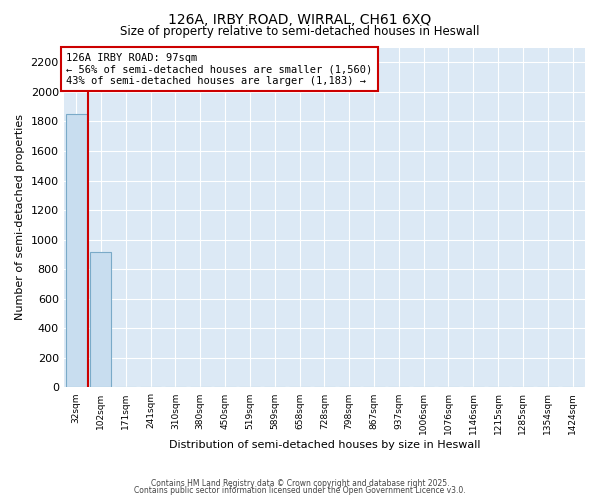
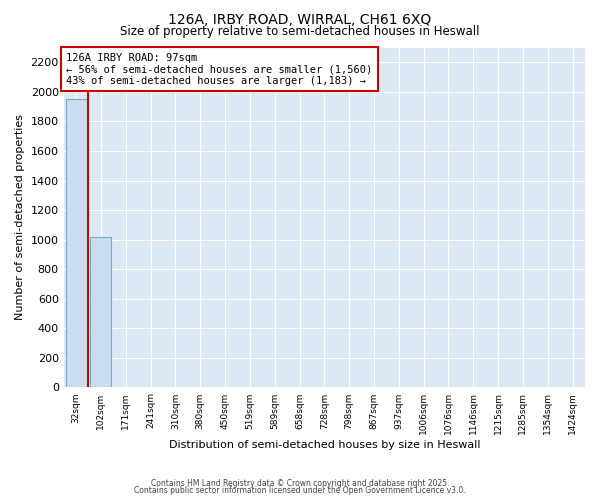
32sqm: 1850 -> 1950
102sqm: 920 -> 1020
